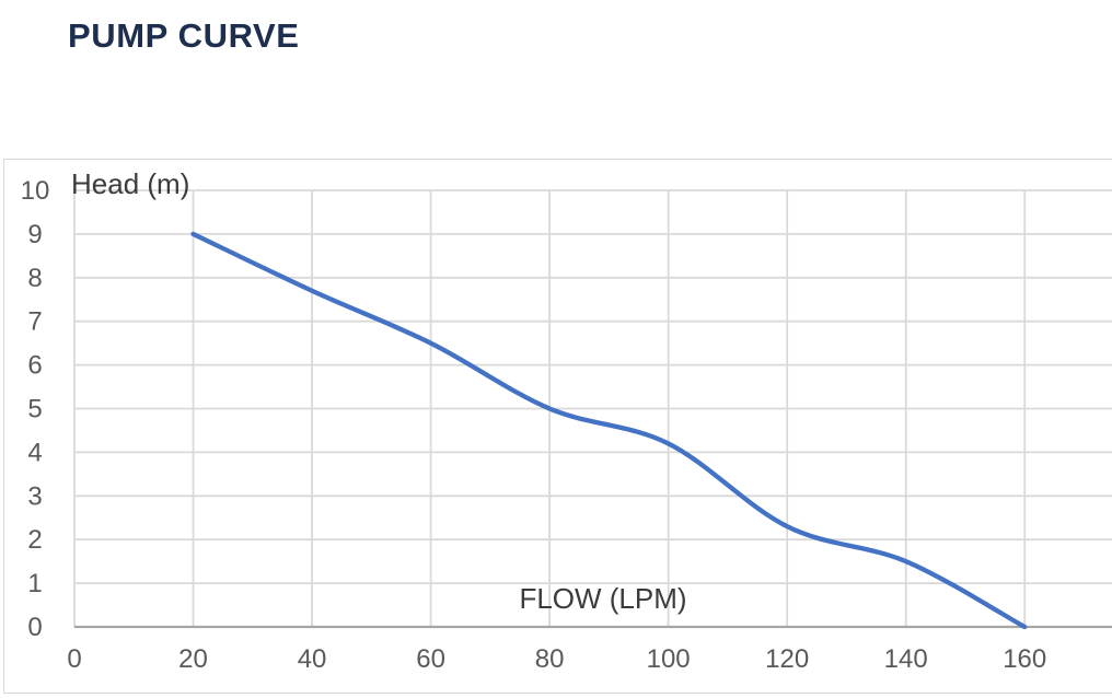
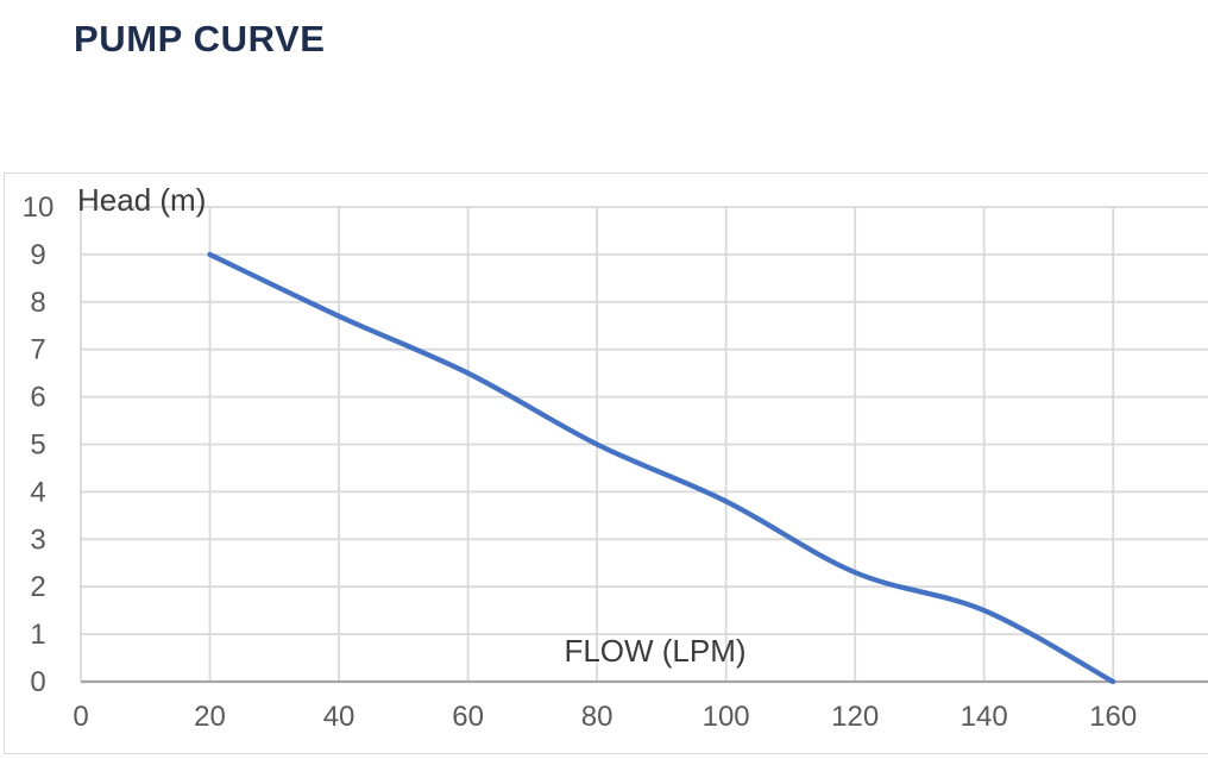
100: 4.2 -> 3.8
